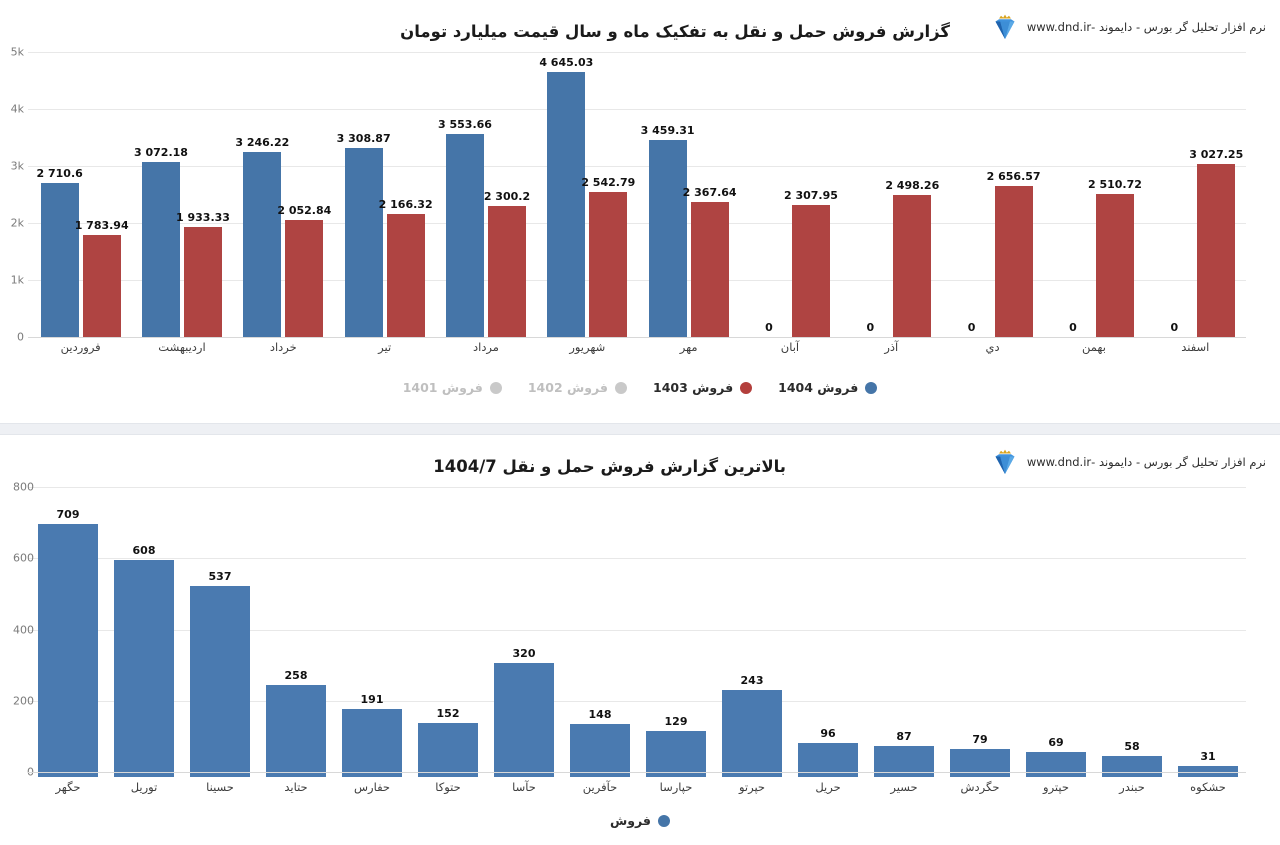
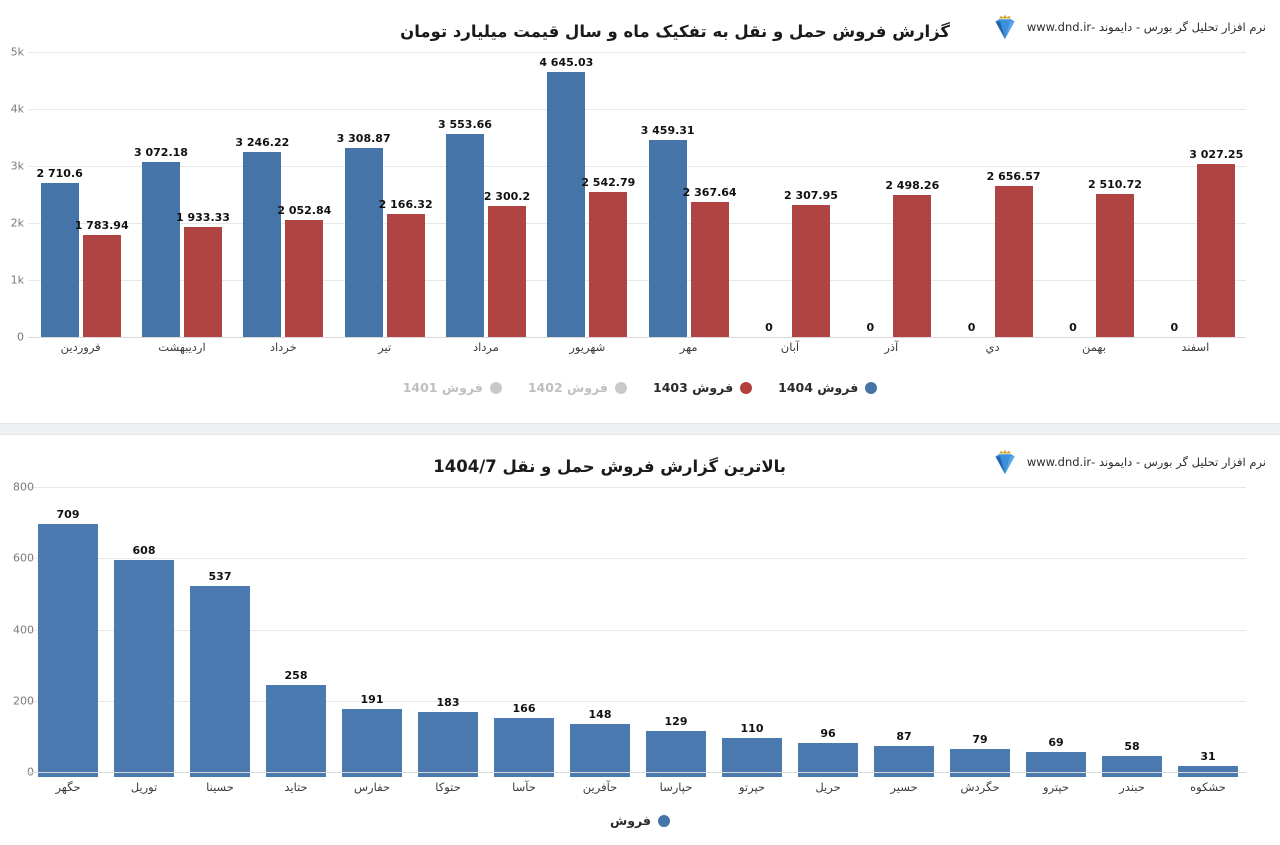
بالاترین گزارش فروش حمل و نقل 1404/7/حتوکا: 152 -> 183
بالاترین گزارش فروش حمل و نقل 1404/7/حآسا: 320 -> 166
بالاترین گزارش فروش حمل و نقل 1404/7/حپرتو: 243 -> 110
